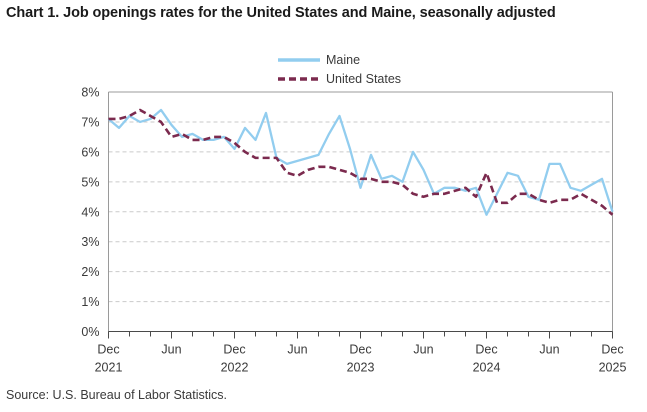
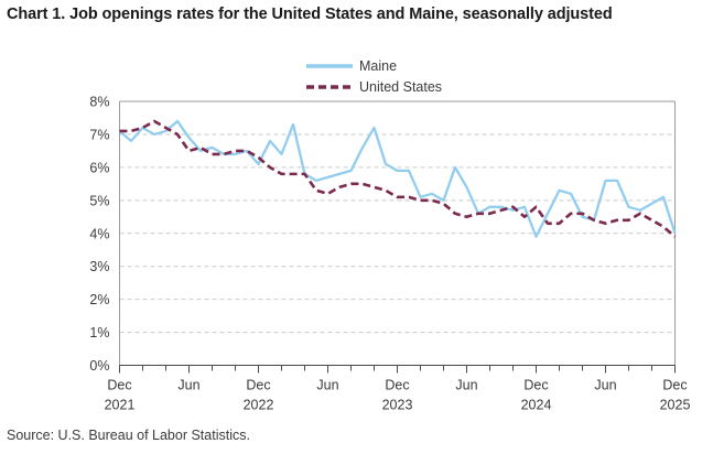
Maine/Dec 2023: 4.8% -> 5.9%
United States/Dec 2024: 5.3% -> 4.8%
